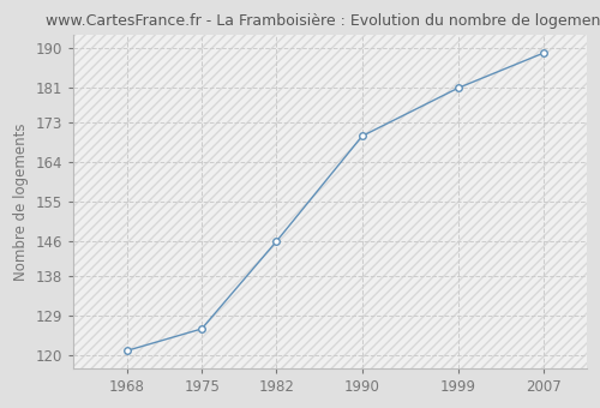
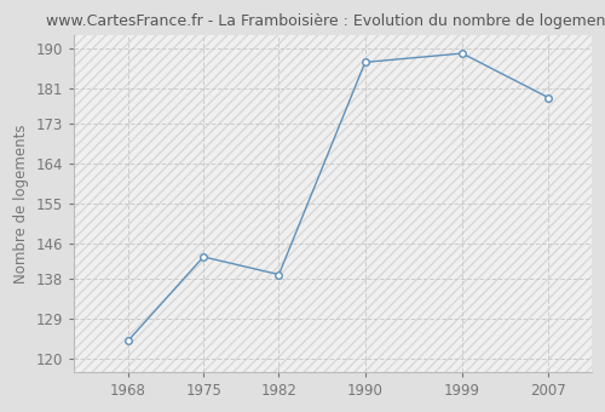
1968: 121 -> 124
1975: 126 -> 143
1982: 146 -> 139
1990: 170 -> 187
1999: 181 -> 189
2007: 189 -> 179
